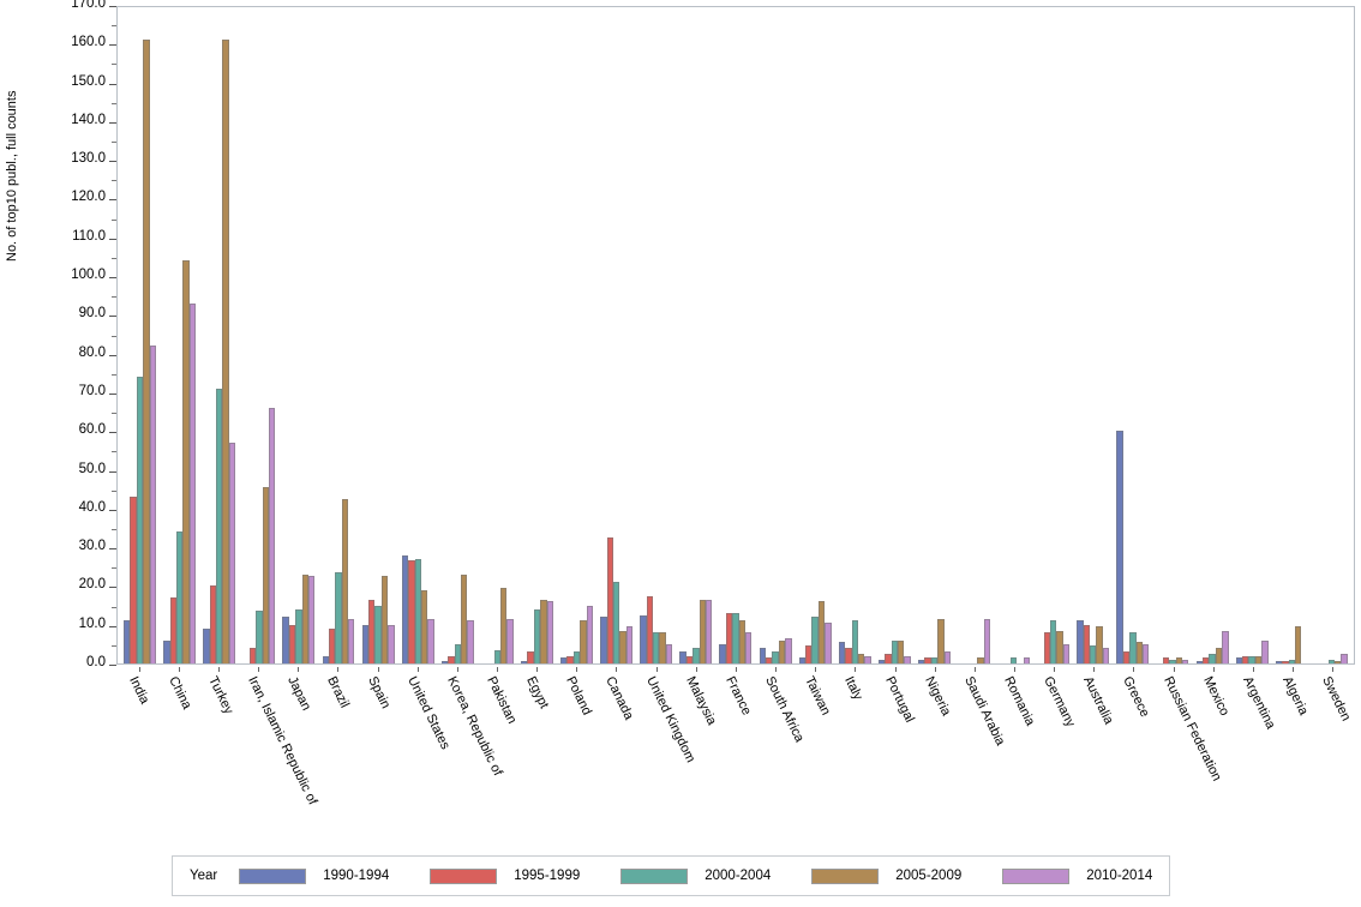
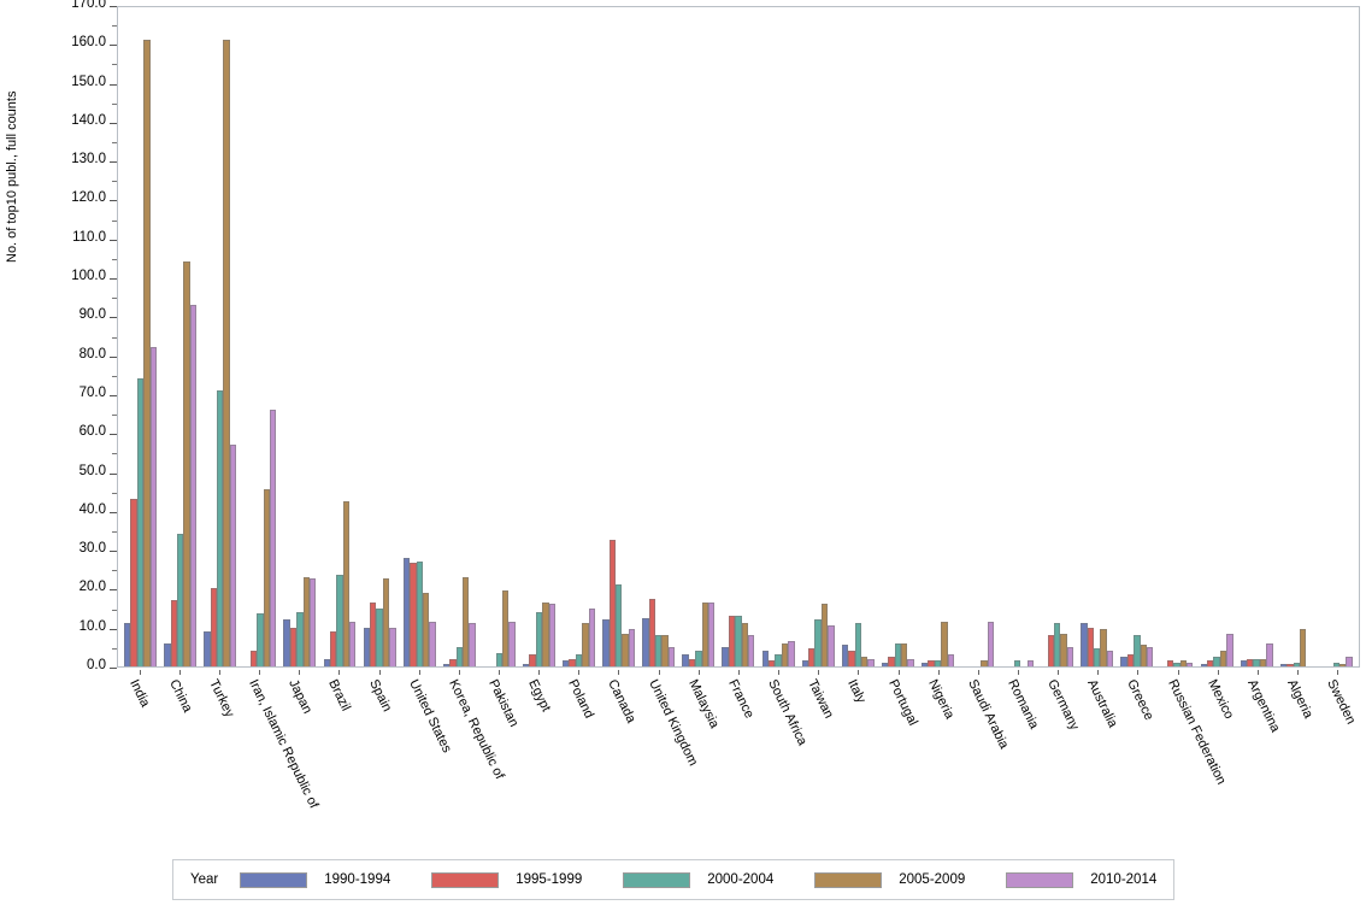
1990-1994/Greece: 60 -> 2
